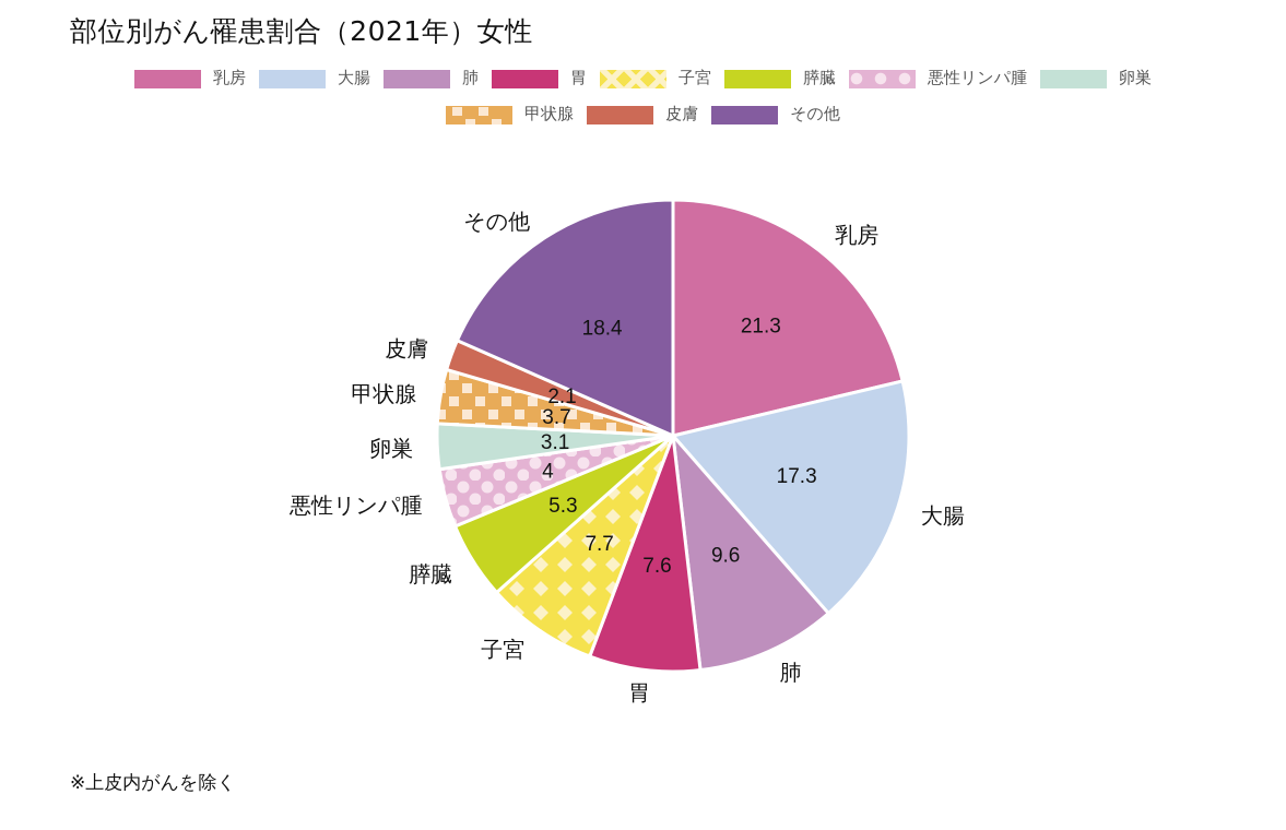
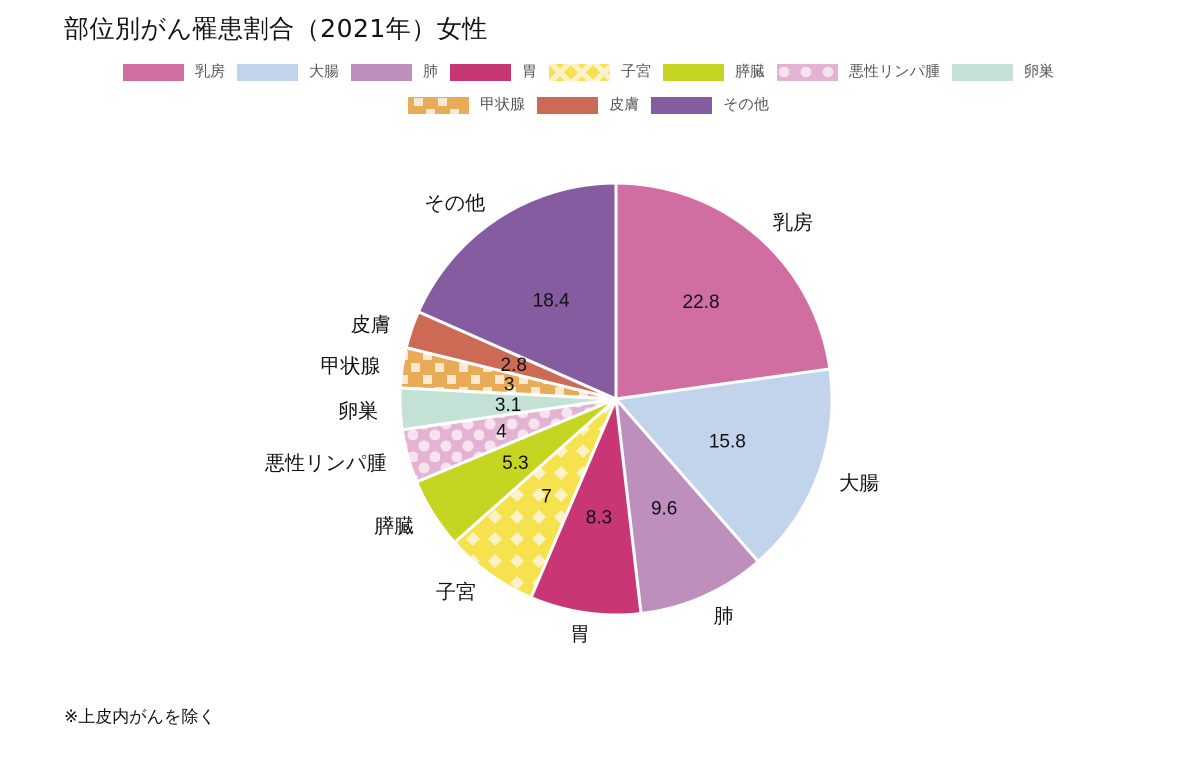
乳房: 21.3 -> 22.8
大腸: 17.3 -> 15.8
胃: 7.6 -> 8.3
子宮: 7.7 -> 7
甲状腺: 3.7 -> 3
皮膚: 2.1 -> 2.8
